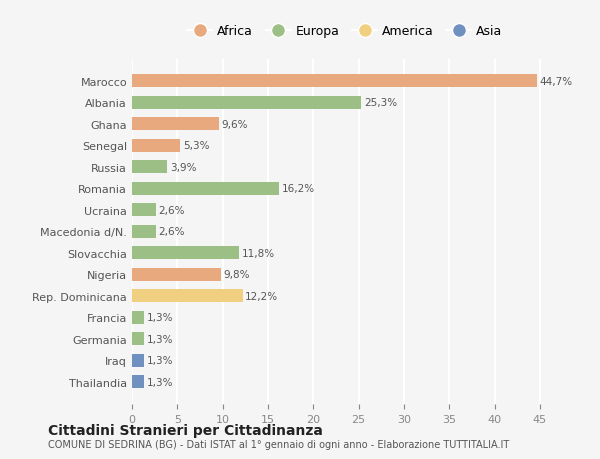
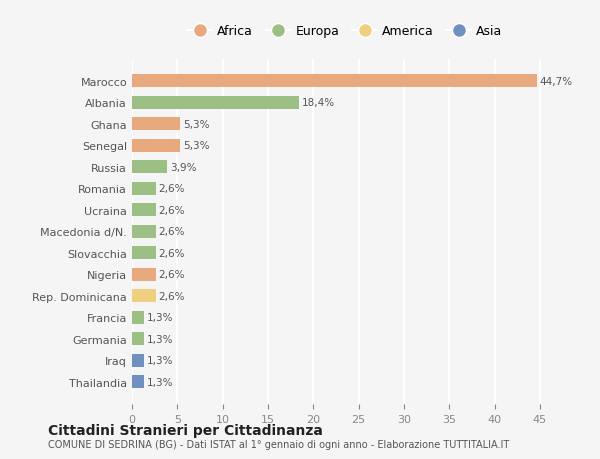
Albania: 25,3% -> 18,4%
Ghana: 9,6% -> 5,3%
Romania: 16,2% -> 2,6%
Slovacchia: 11,8% -> 2,6%
Nigeria: 9,8% -> 2,6%
Rep. Dominicana: 12,2% -> 2,6%
